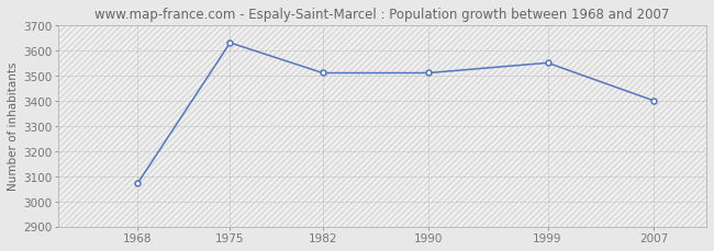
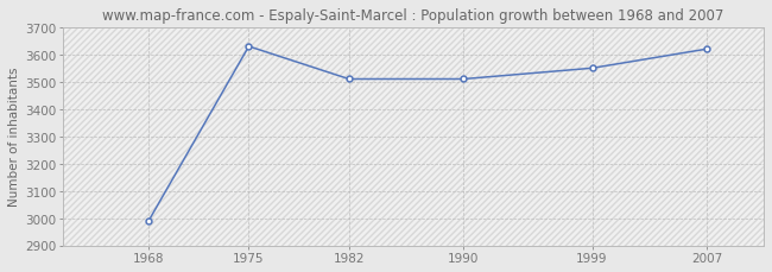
1968: 3070 -> 2990
2007: 3400 -> 3620
